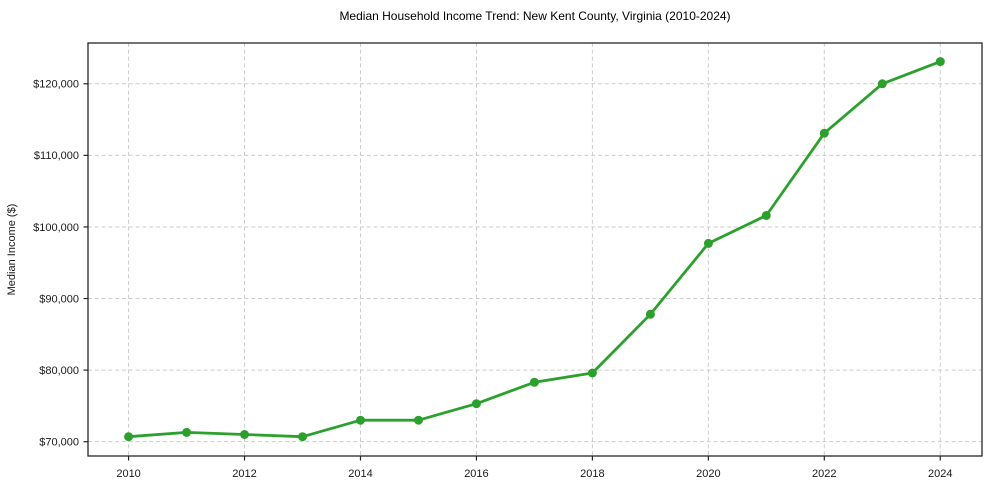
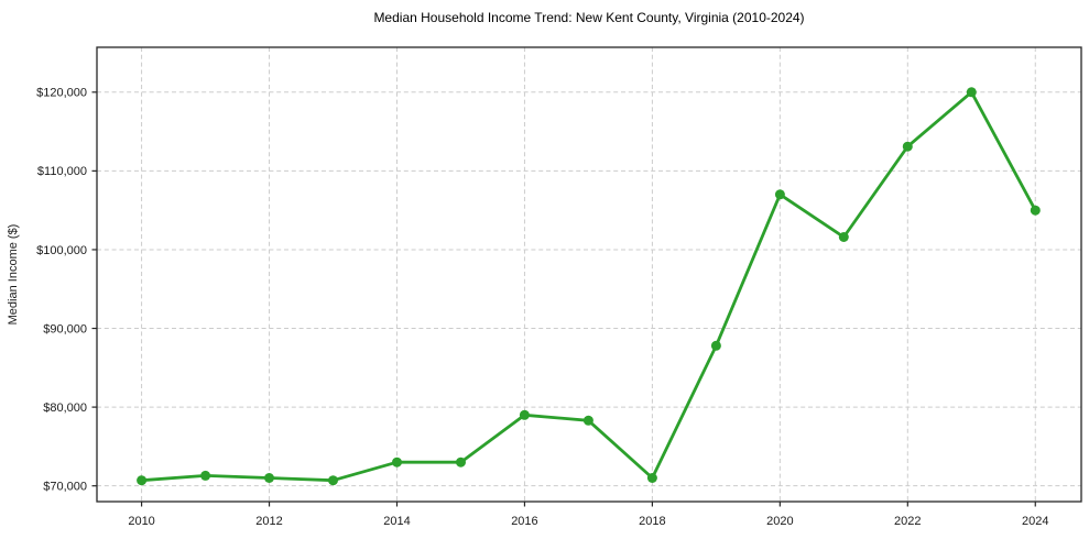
2016: $75000 -> $79000
2018: $80000 -> $71000
2020: $98000 -> $107000
2024: $123000 -> $105000
